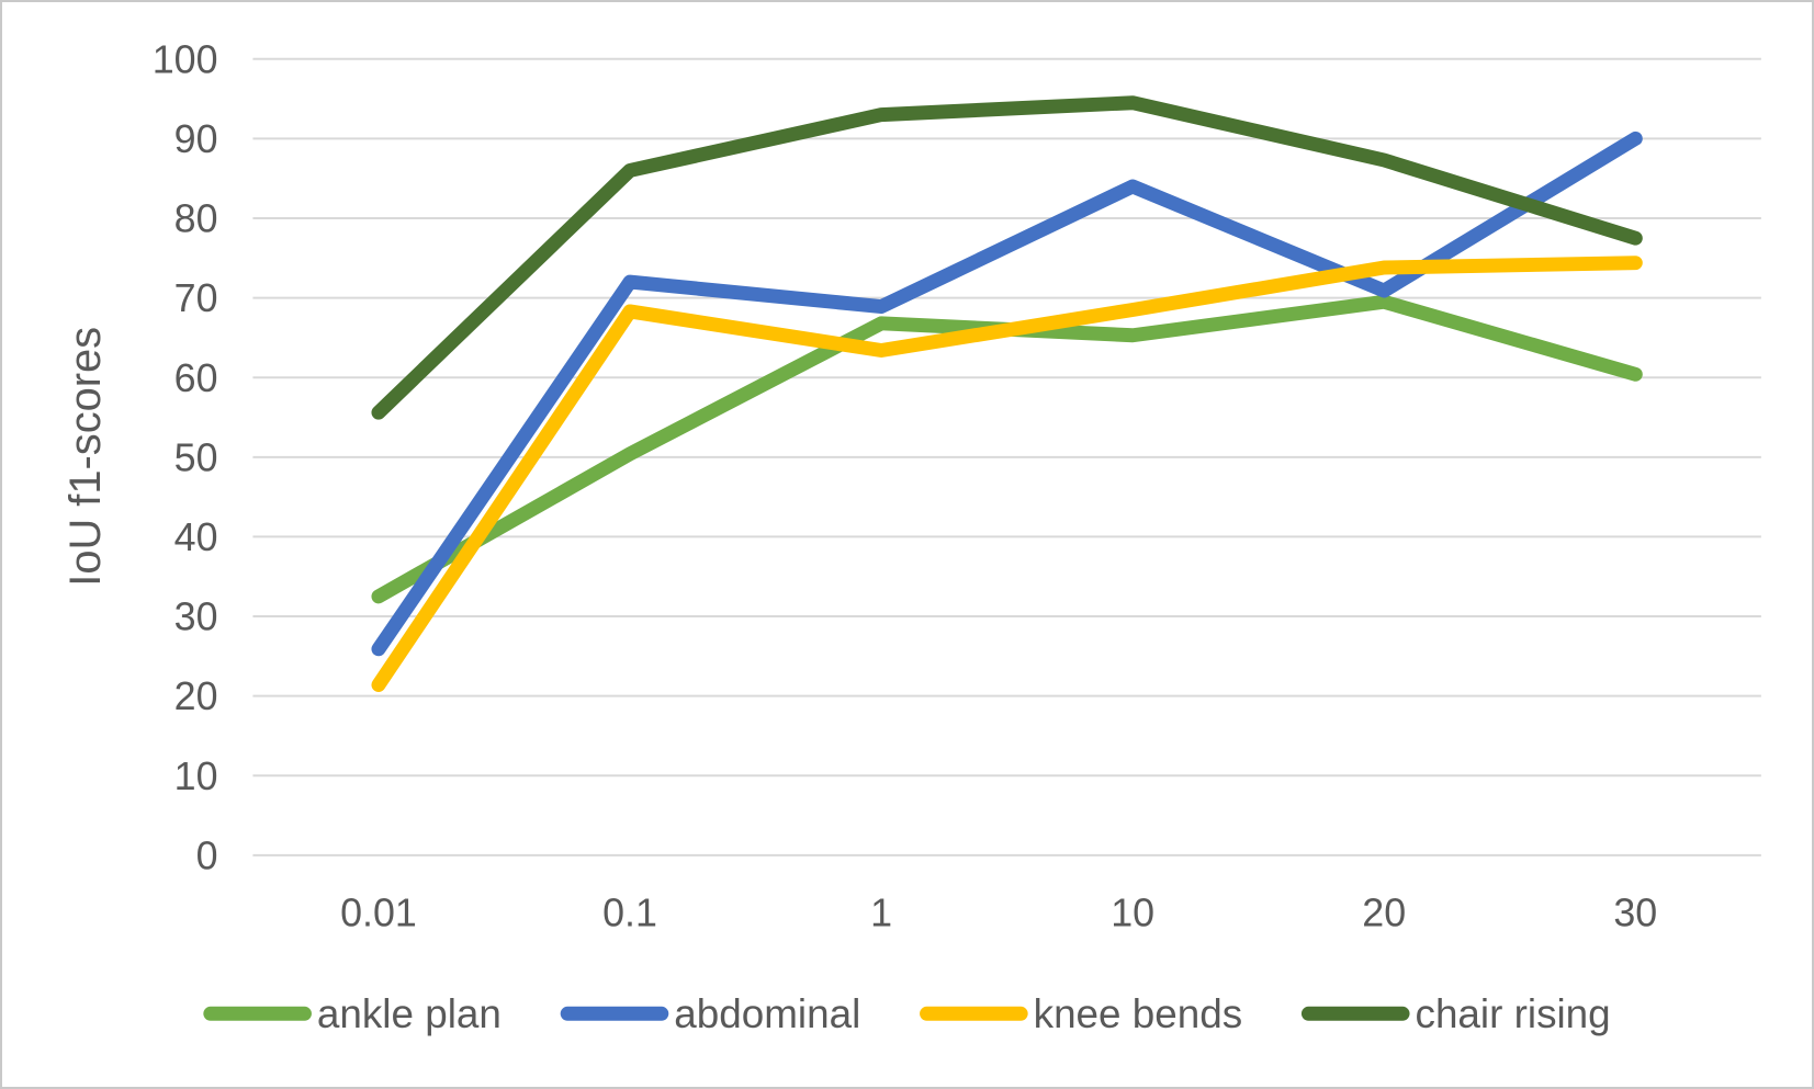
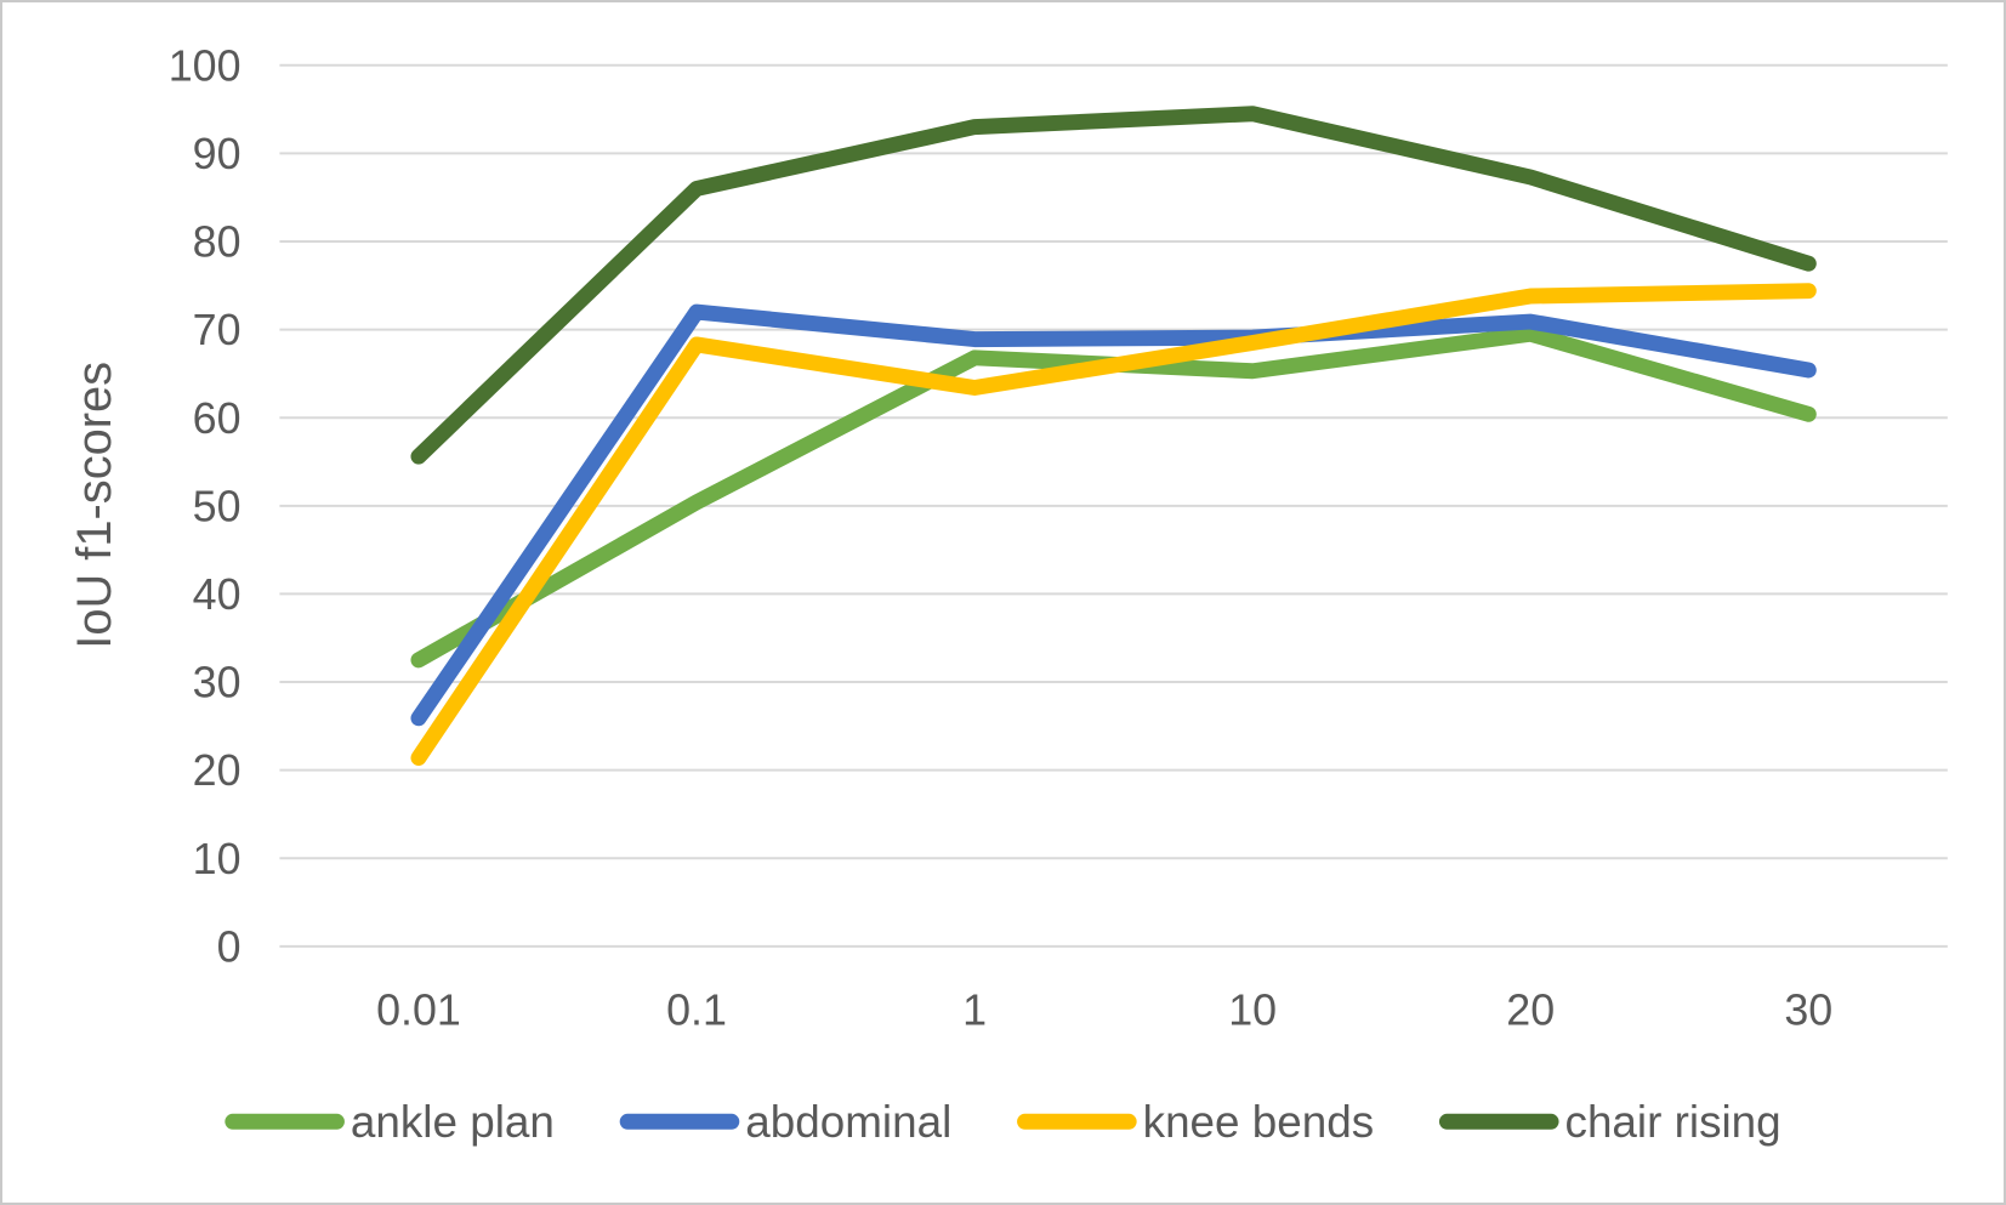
abdominal/10: 84 -> 69
abdominal/30: 90 -> 65
